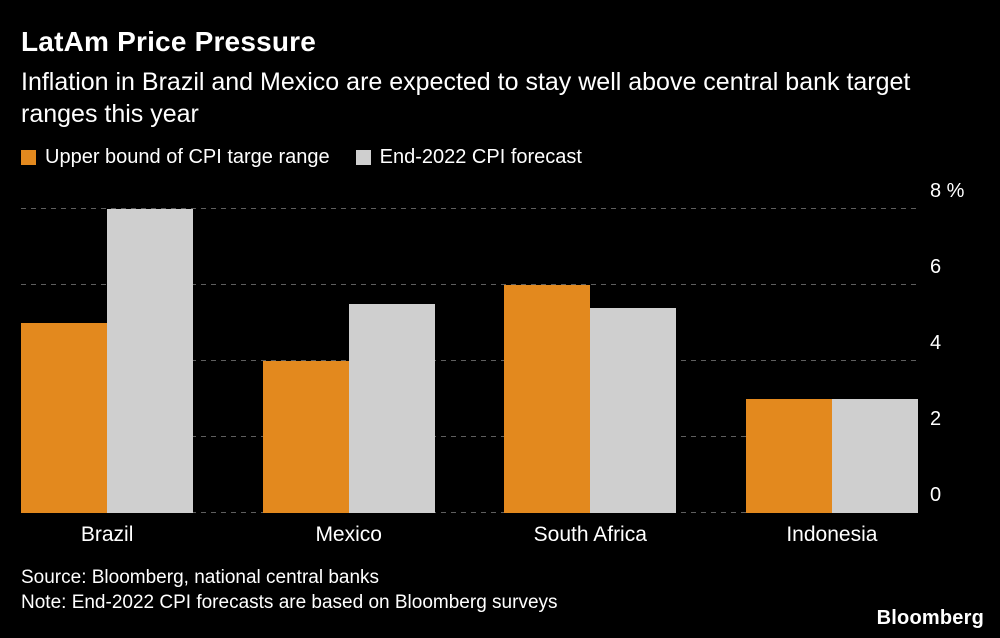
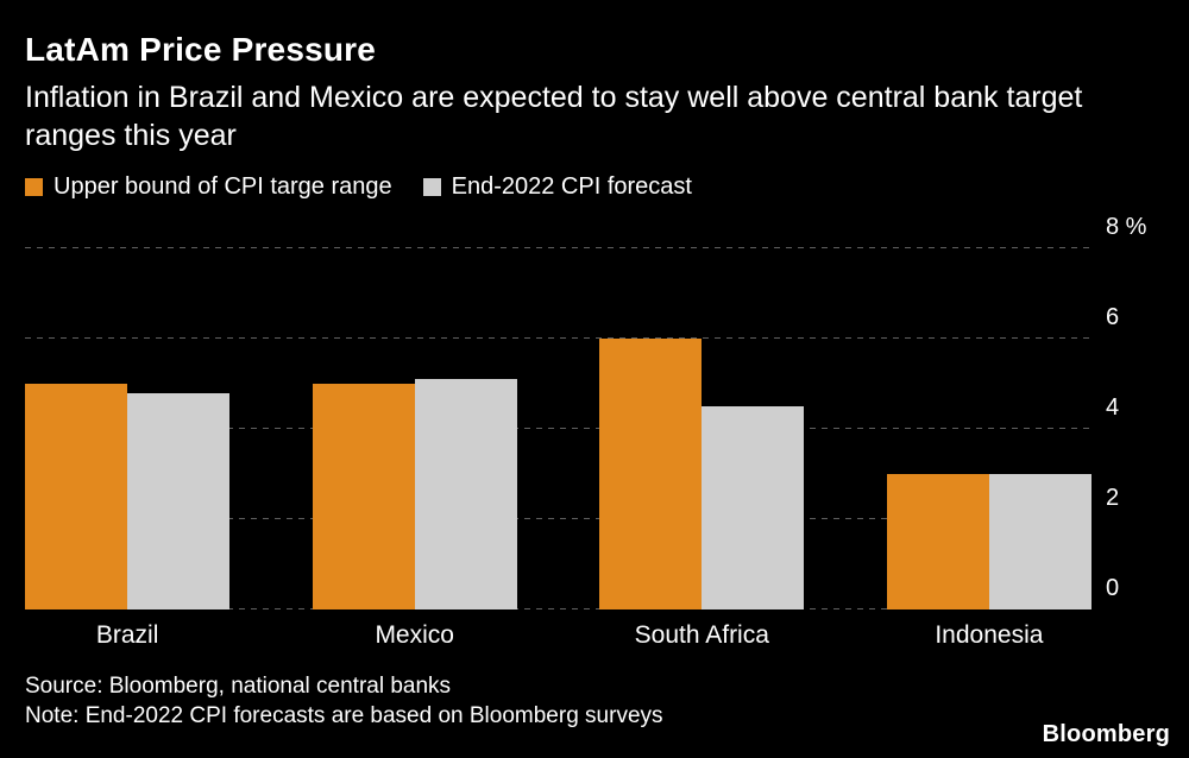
End-2022 CPI forecast/Brazil: 8.0% -> 4.8%
Upper bound of CPI targe range/Mexico: 4% -> 5%
End-2022 CPI forecast/Mexico: 5.5% -> 5.1%
End-2022 CPI forecast/South Africa: 5.4% -> 4.5%
